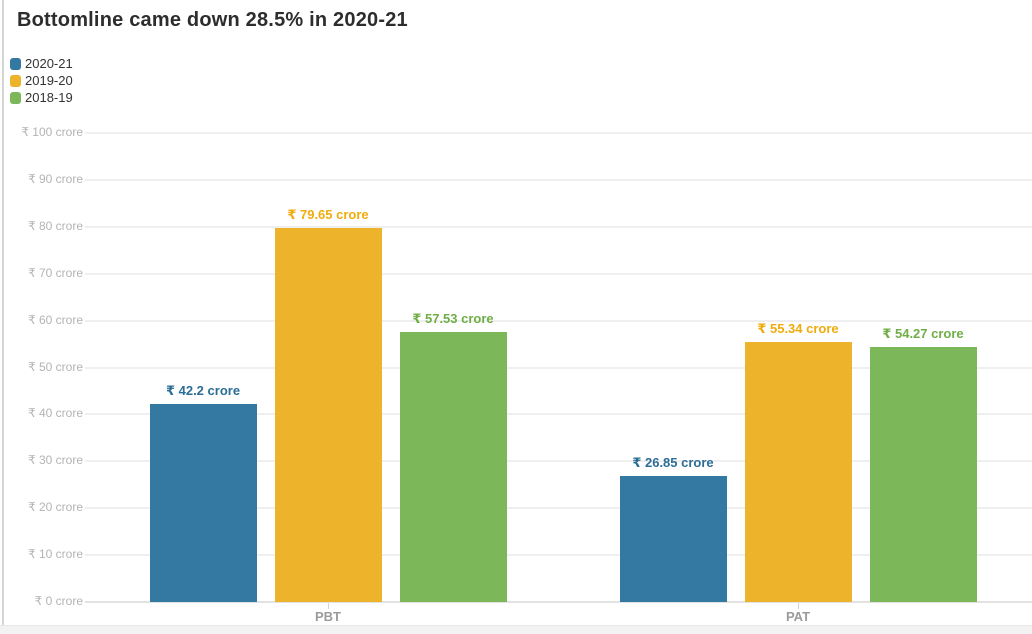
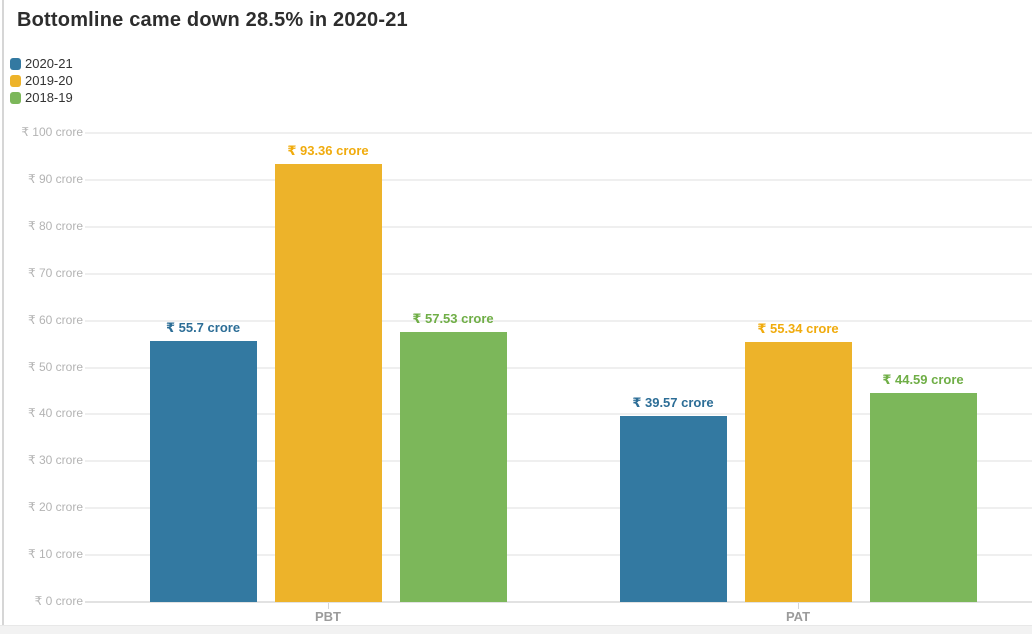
2020-21/PBT: 42.2 -> 55.7
2019-20/PBT: 79.65 -> 93.36
2020-21/PAT: 26.85 -> 39.57
2018-19/PAT: 54.27 -> 44.59
